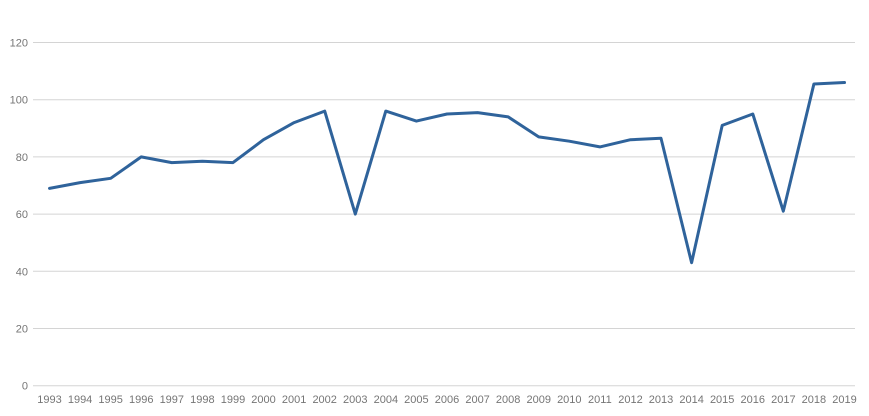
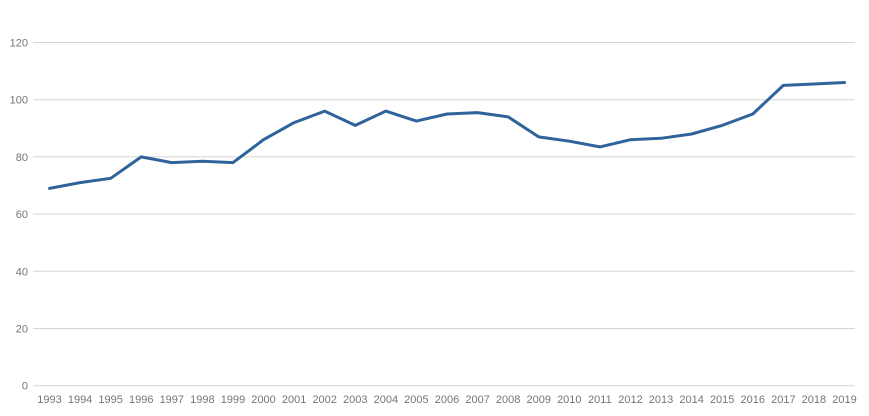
2003: 60 -> 91
2014: 43 -> 88
2017: 61 -> 105
